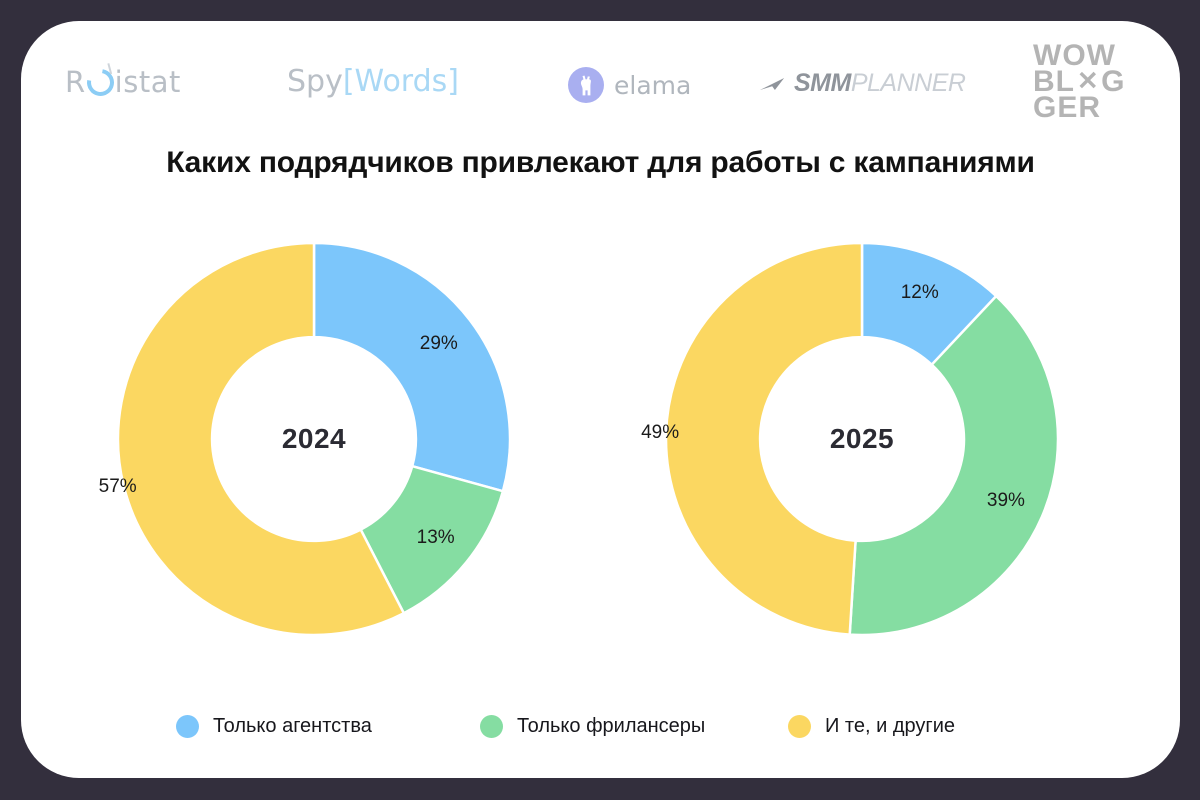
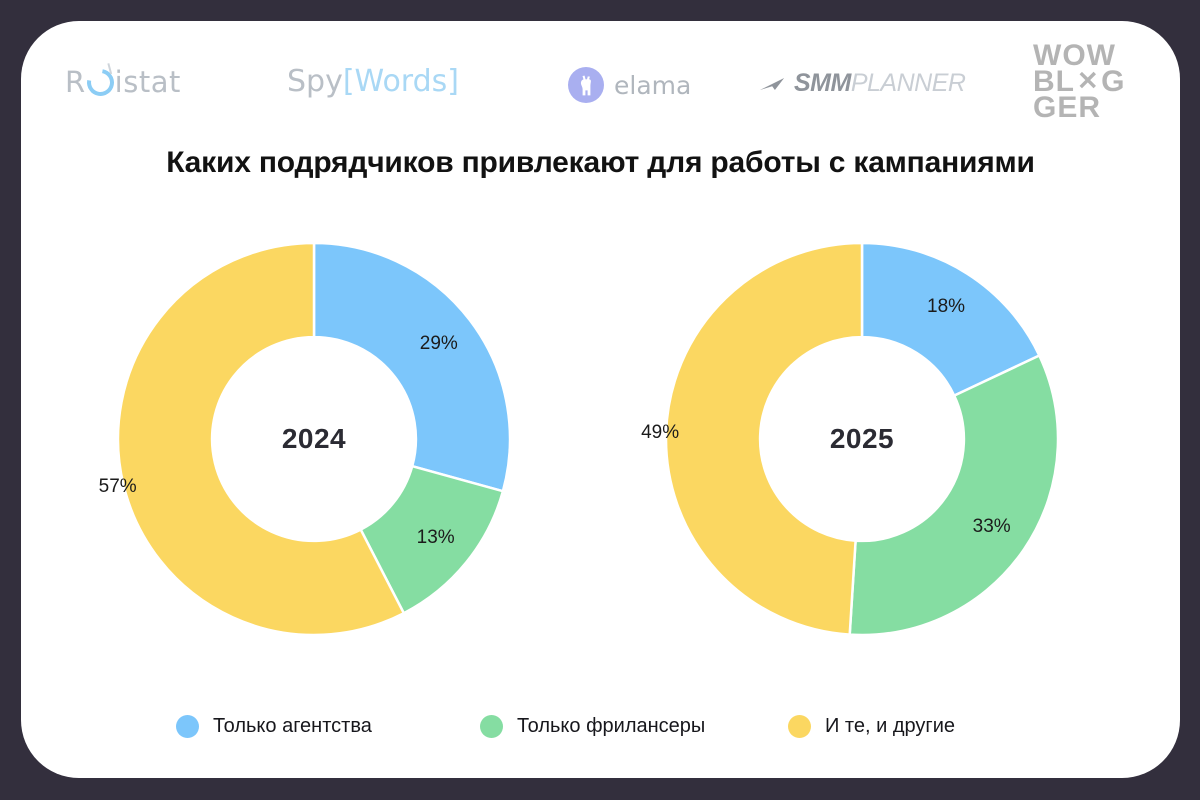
2025/Только агентства: 12% -> 18%
2025/Только фрилансеры: 39% -> 33%
